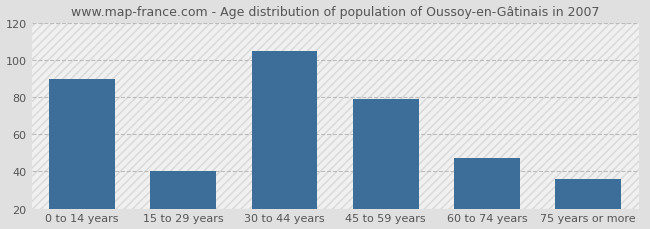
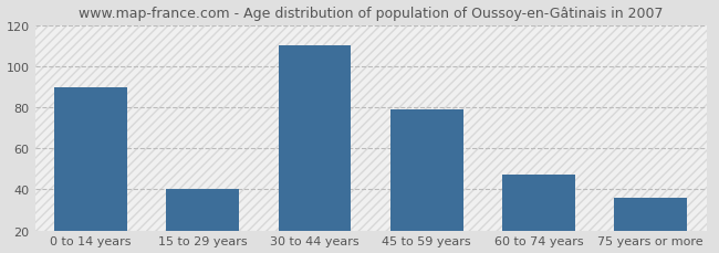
30 to 44 years: 105 -> 110
